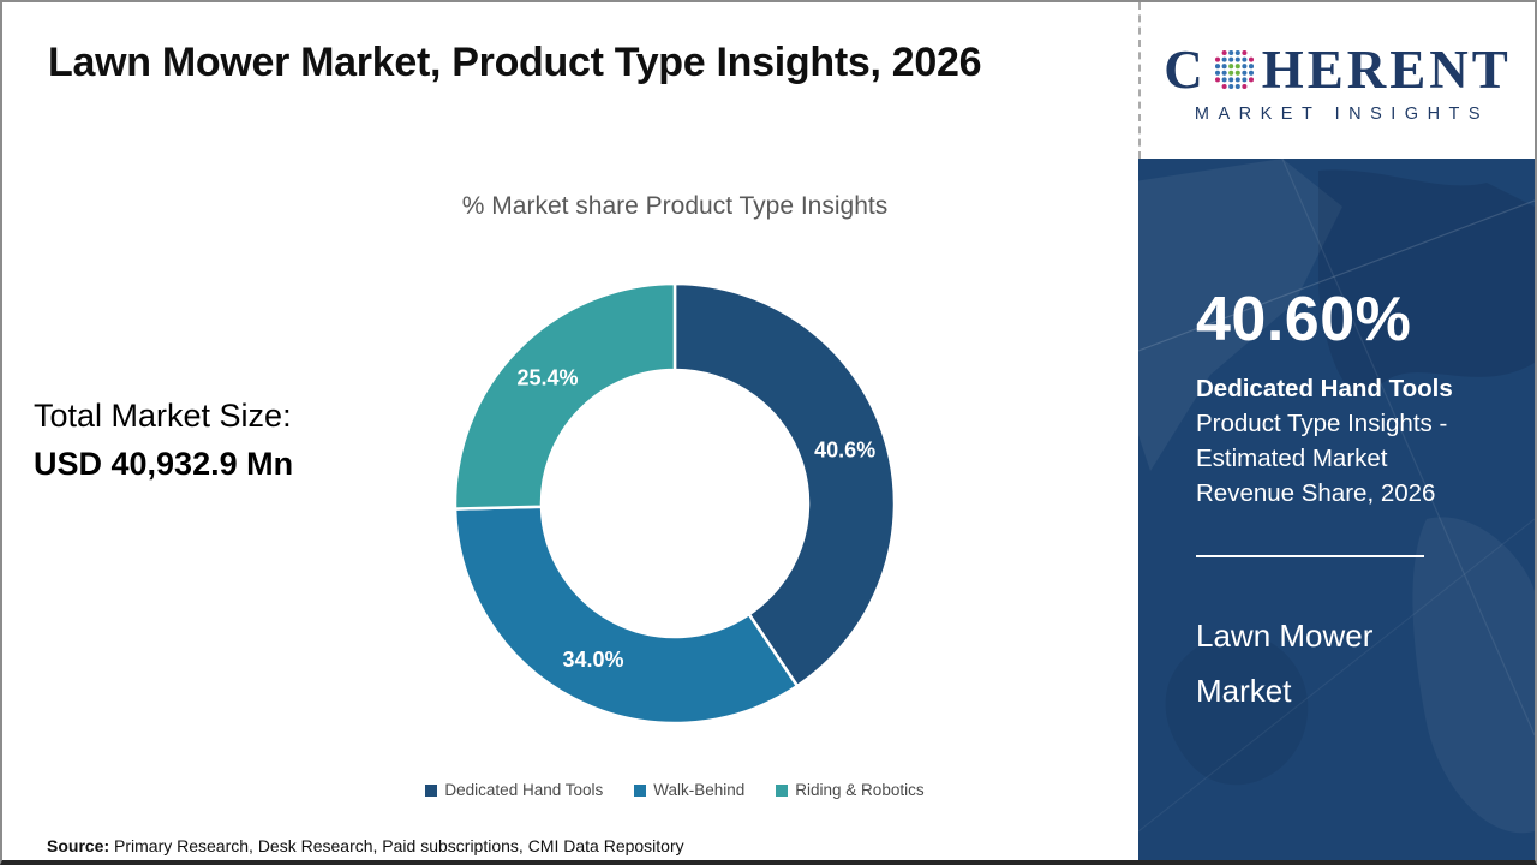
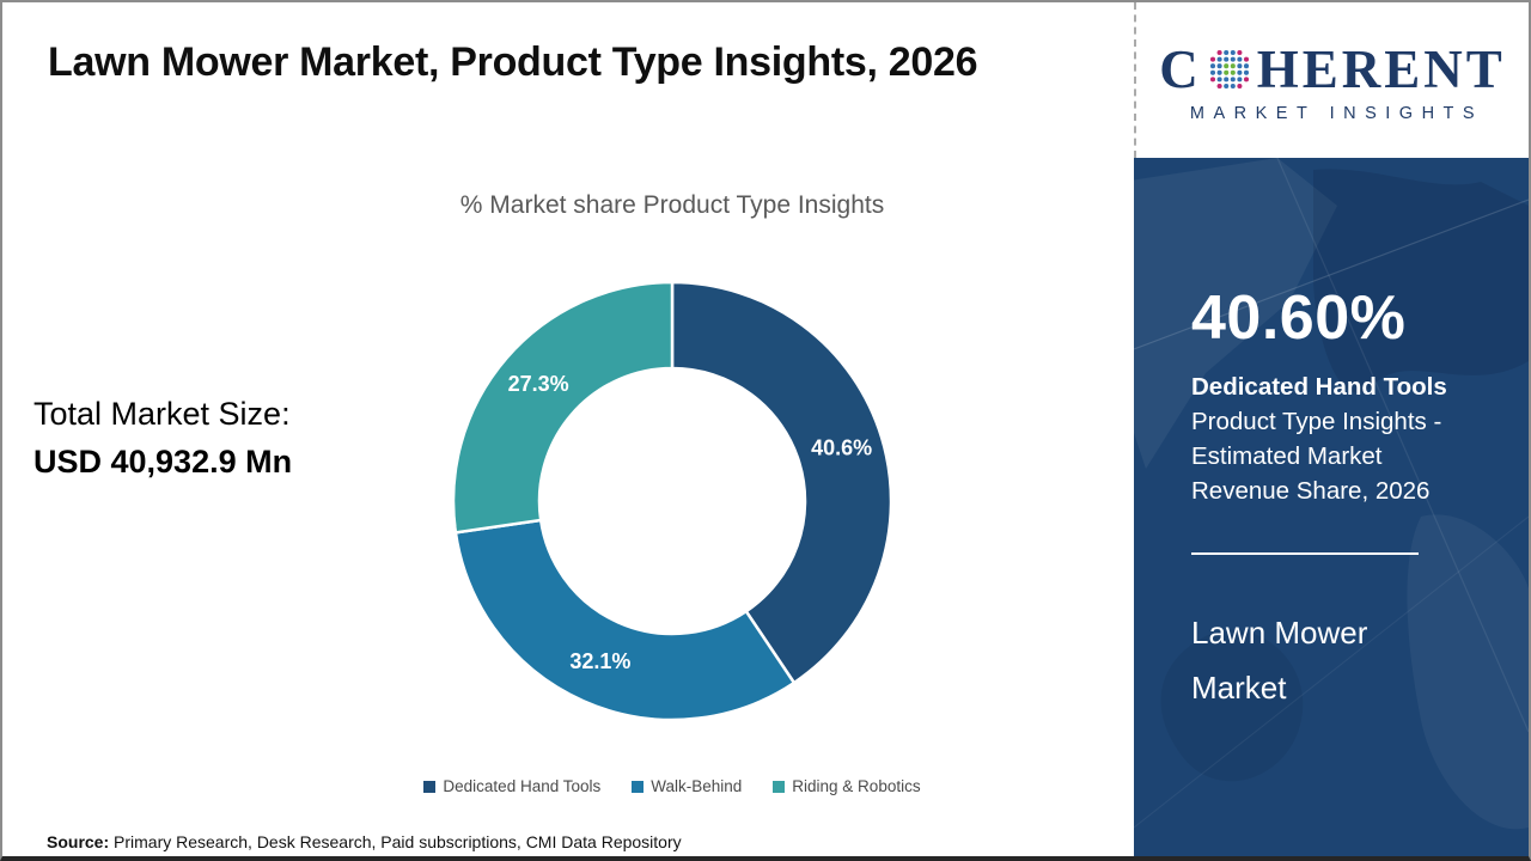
Walk-Behind: 34.0% -> 32.1%
Riding & Robotics: 25.4% -> 27.3%
